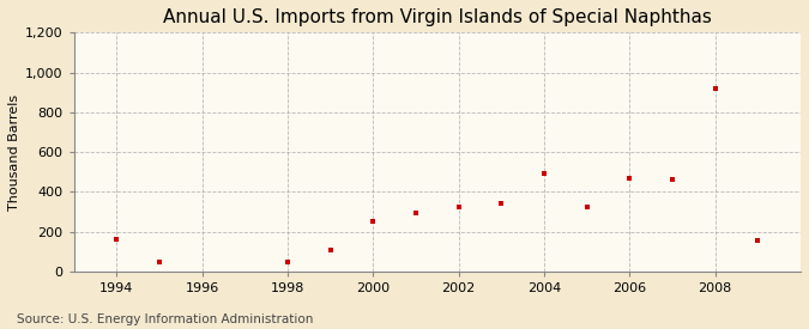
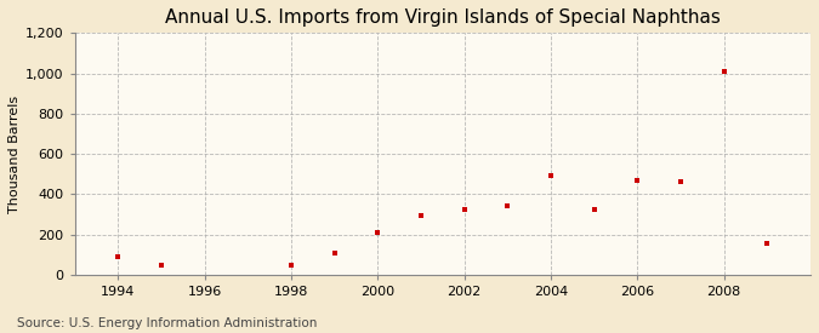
1994: 160 -> 90
2000: 250 -> 210
2008: 920 -> 1,010
